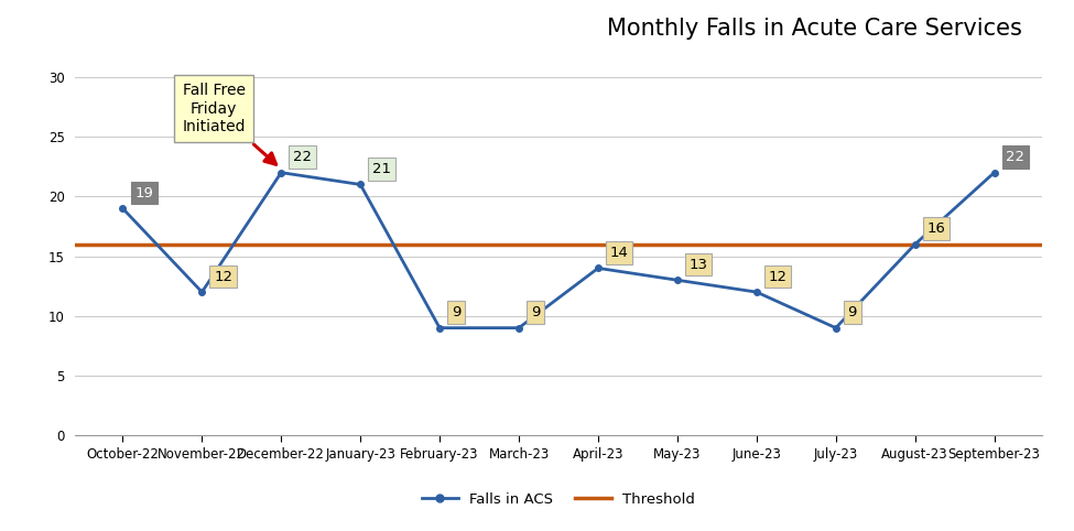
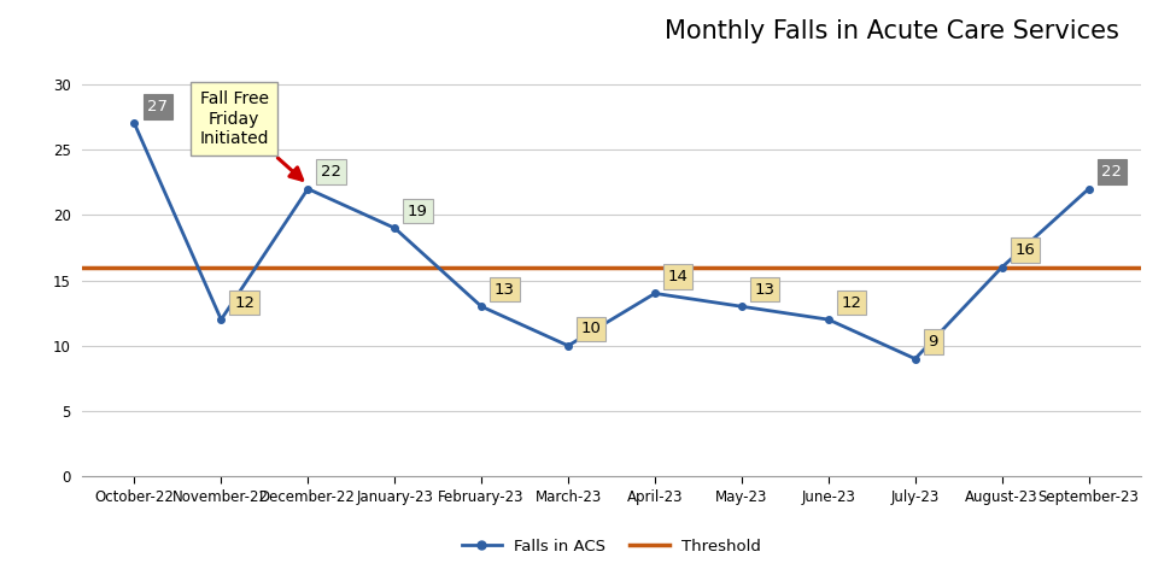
October-22: 19 -> 27
January-23: 21 -> 19
February-23: 9 -> 13
March-23: 9 -> 10
